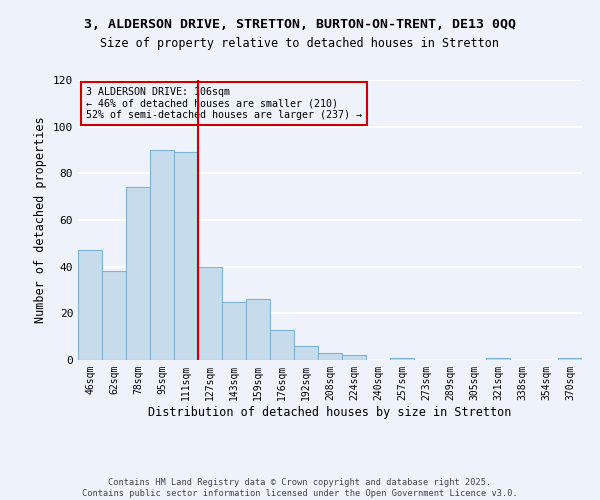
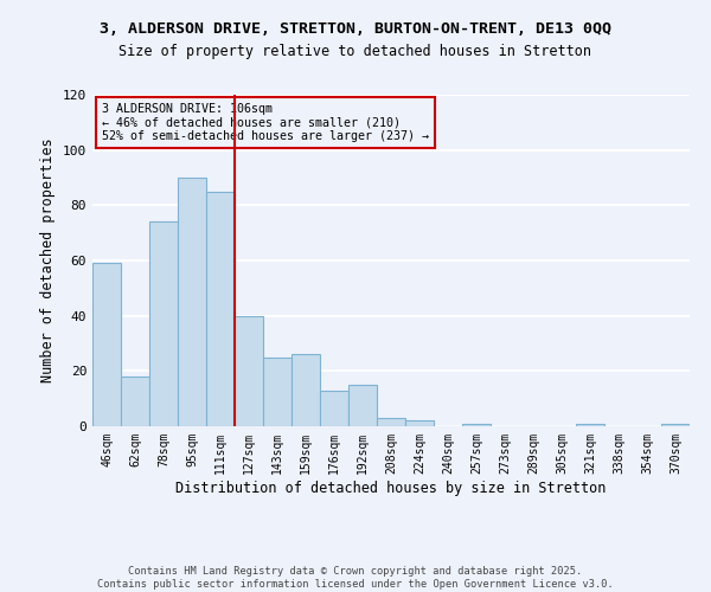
46sqm: 47 -> 59
62sqm: 38 -> 18
111sqm: 89 -> 85
192sqm: 6 -> 15
